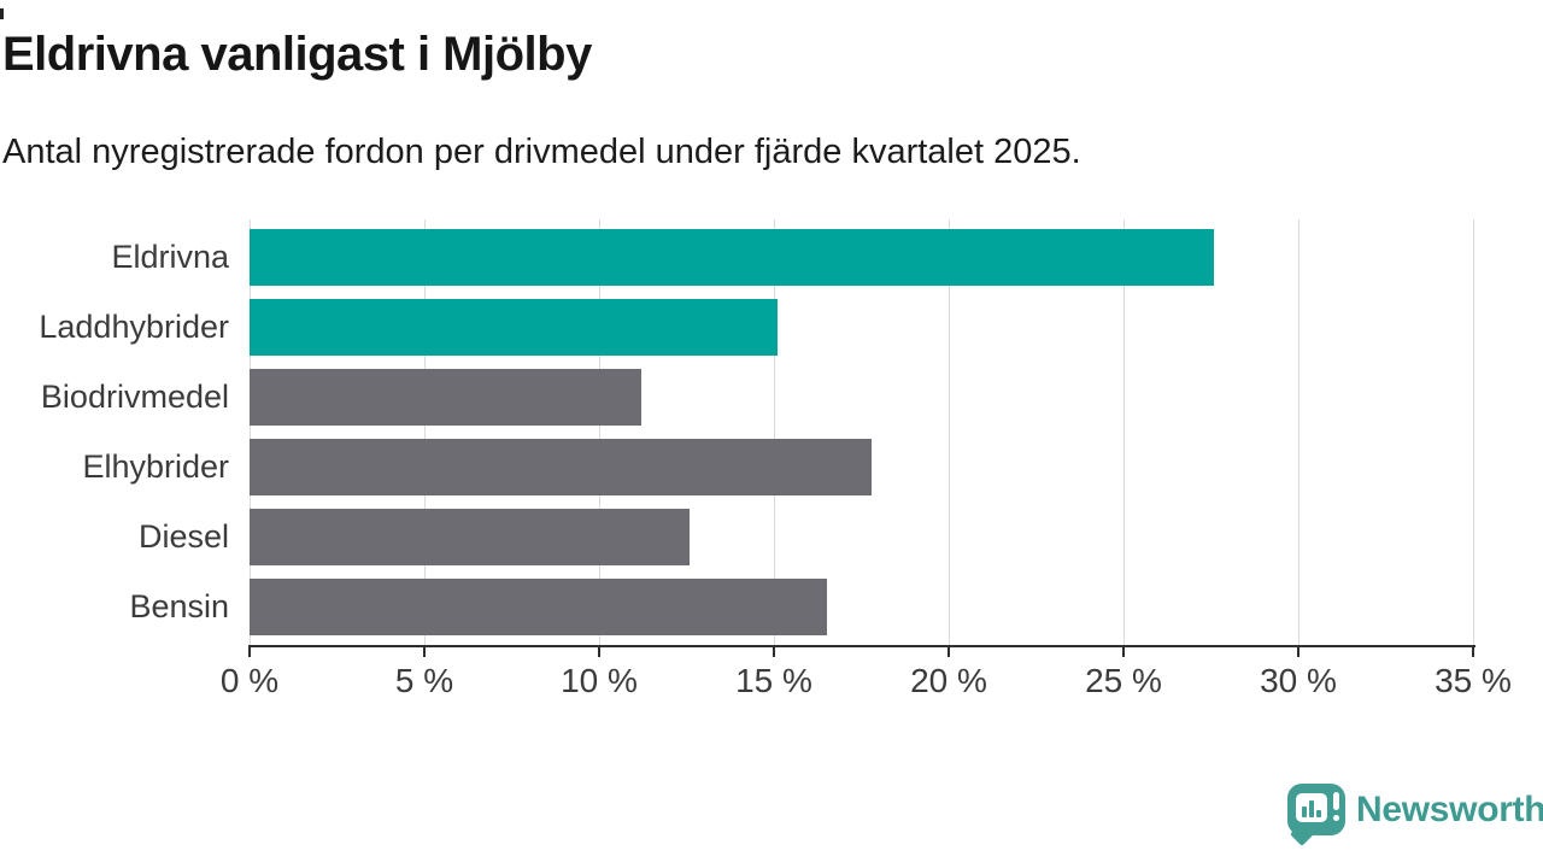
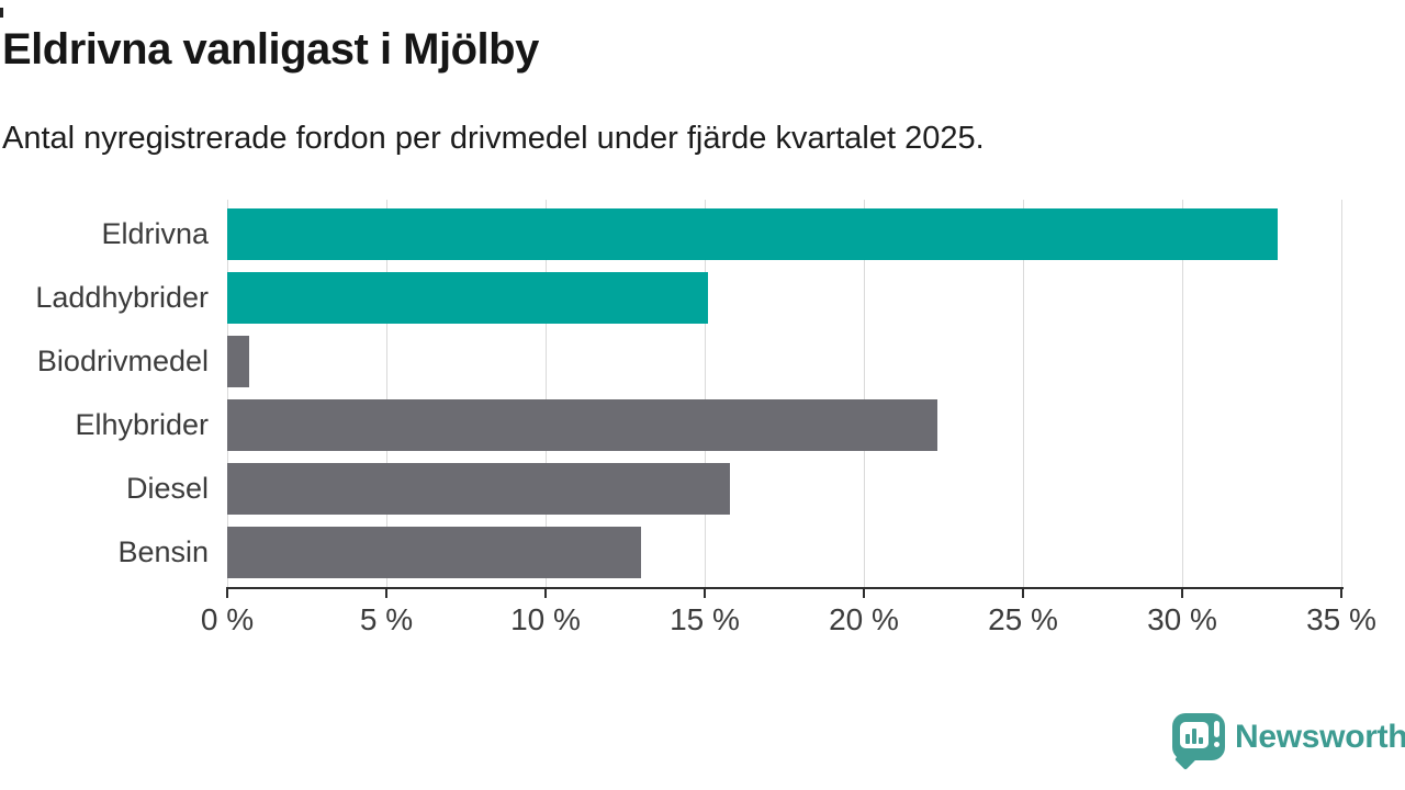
Eldrivna: 27.6% -> 33.0%
Biodrivmedel: 11.2% -> 0.7%
Elhybrider: 17.8% -> 22.3%
Diesel: 12.6% -> 15.8%
Bensin: 16.5% -> 13.0%
